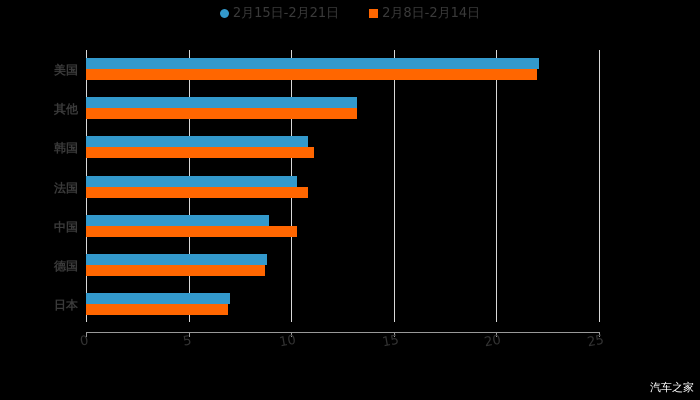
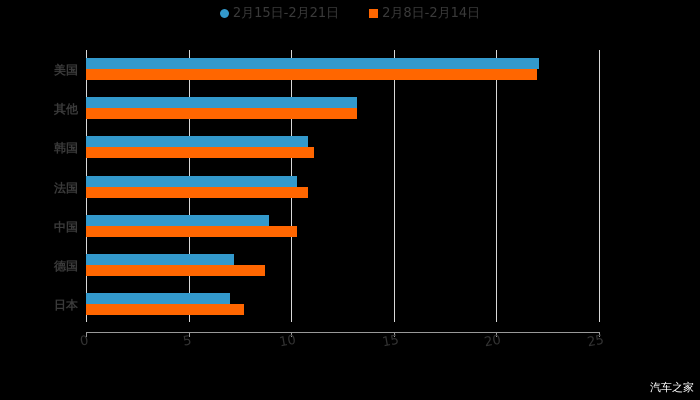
2月15日-2月21日/德国: 8.8 -> 7.2
2月8日-2月14日/日本: 6.9 -> 7.7
